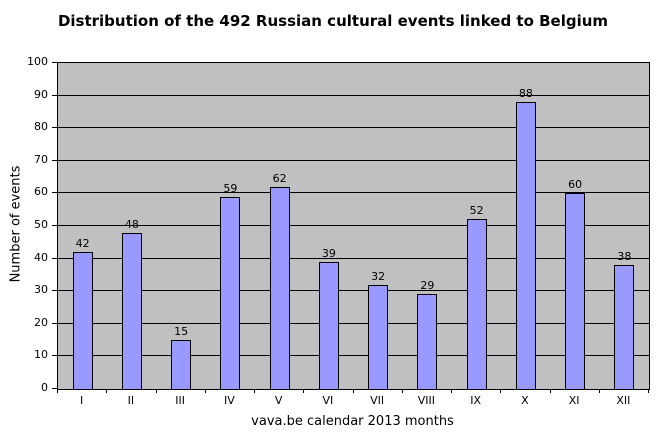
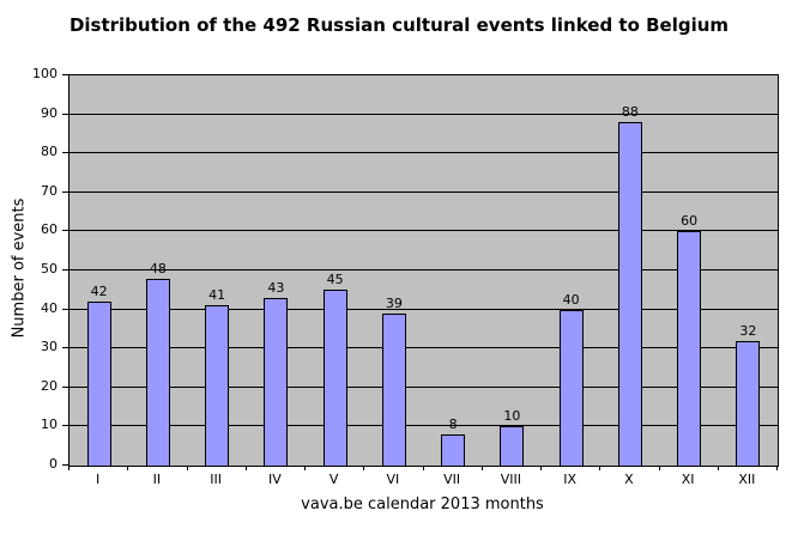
III: 15 -> 41
IV: 59 -> 43
V: 62 -> 45
VII: 32 -> 8
VIII: 29 -> 10
IX: 52 -> 40
XII: 38 -> 32
